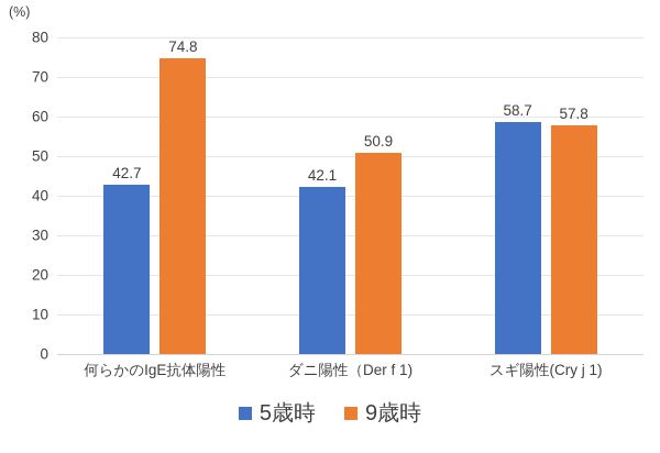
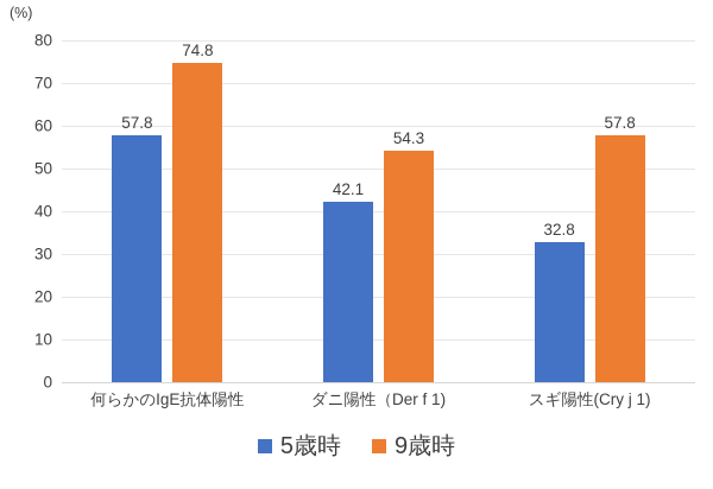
5歳時/何らかのIgE抗体陽性: 42.7 -> 57.8
9歳時/ダニ陽性（Der f 1): 50.9 -> 54.3
5歳時/スギ陽性(Cry j 1): 58.7 -> 32.8
